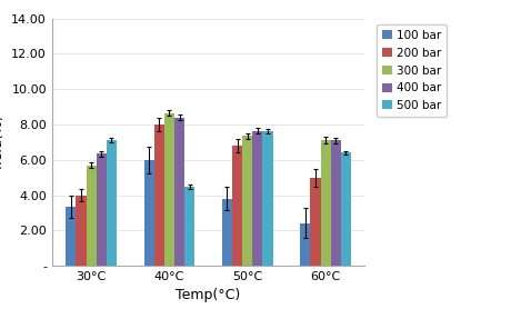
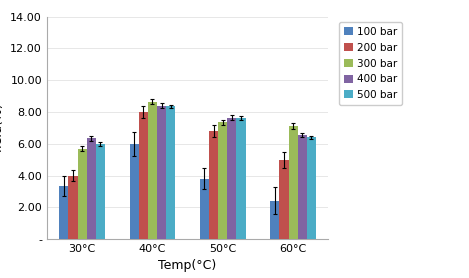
500 bar/30°C: 7.1 -> 6.0
500 bar/40°C: 4.5 -> 8.3
400 bar/60°C: 7.1 -> 6.5
